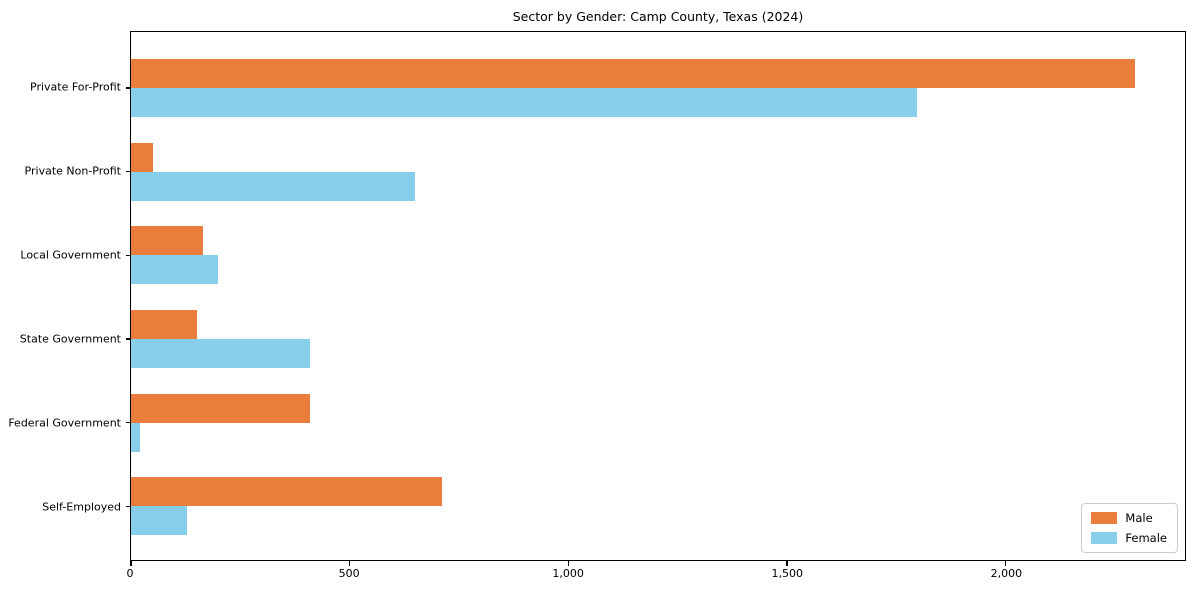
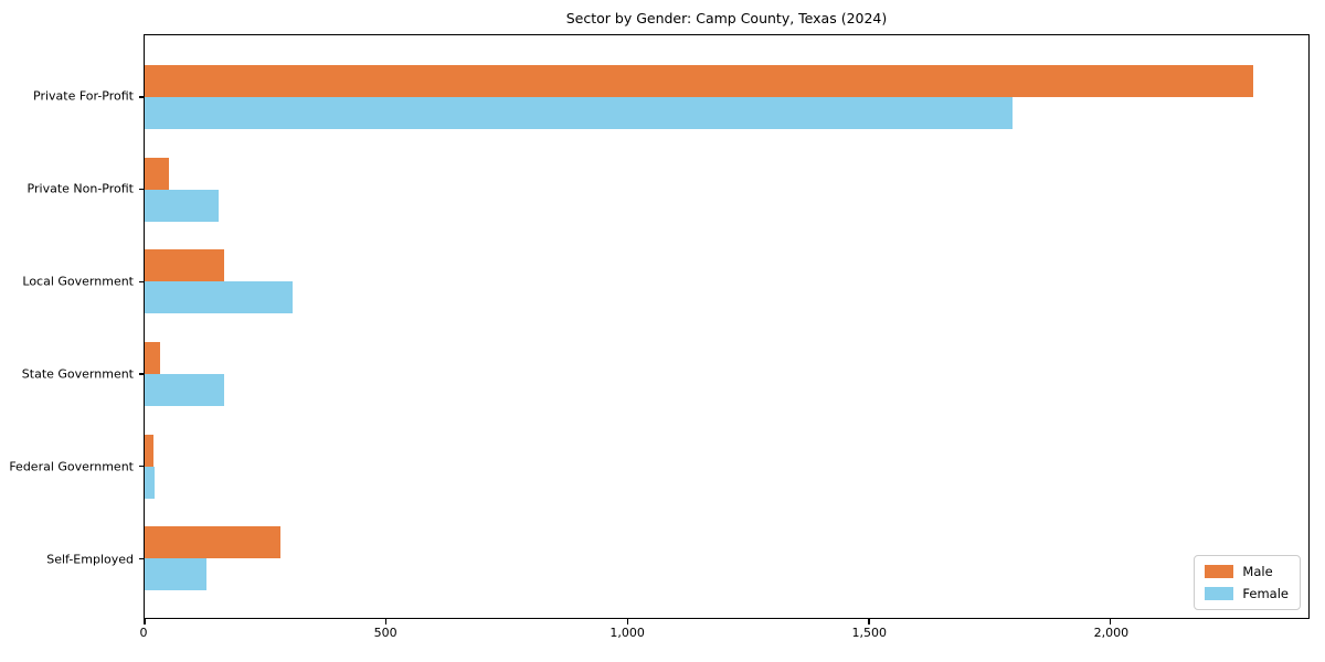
Female/Private Non-Profit: 650 -> 150
Female/Local Government: 200 -> 310
Male/State Government: 150 -> 30
Female/State Government: 410 -> 160
Male/Federal Government: 410 -> 20
Male/Self-Employed: 710 -> 280
